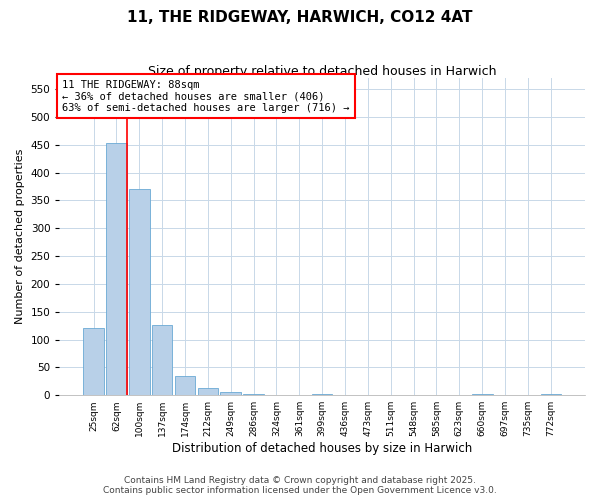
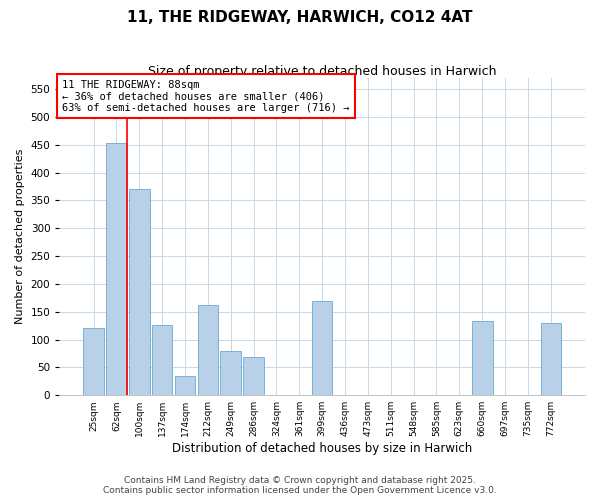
212sqm: 13 -> 162
249sqm: 5 -> 80
286sqm: 3 -> 68
399sqm: 3 -> 170
660sqm: 2 -> 134
772sqm: 2 -> 130
